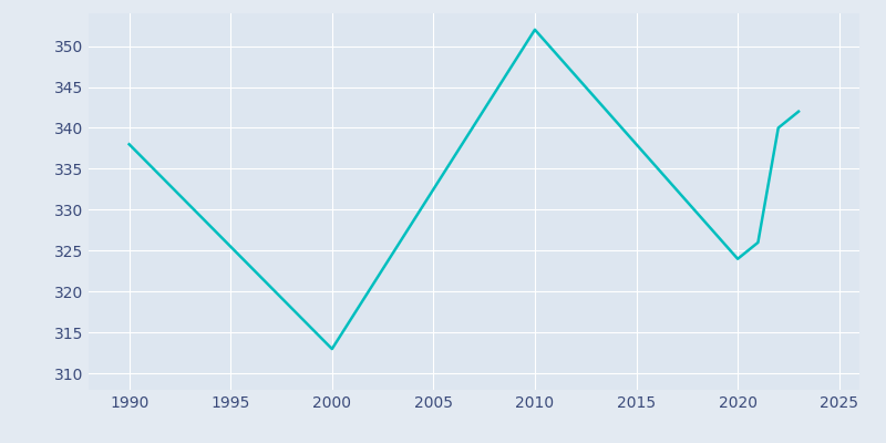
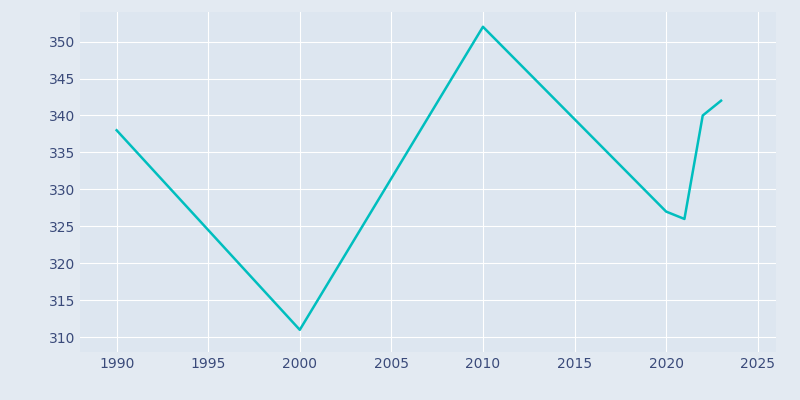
2000: 313 -> 311
2020: 324 -> 327
